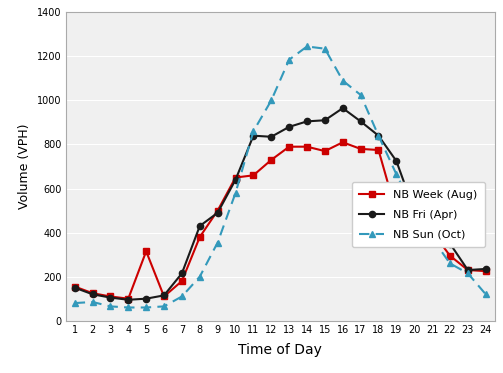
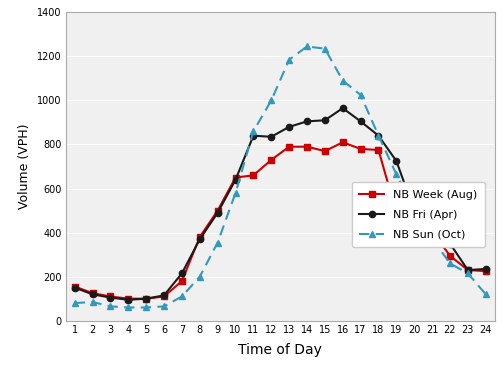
NB Week (Aug)/5: 315 -> 100
NB Fri (Apr)/8: 430 -> 370
